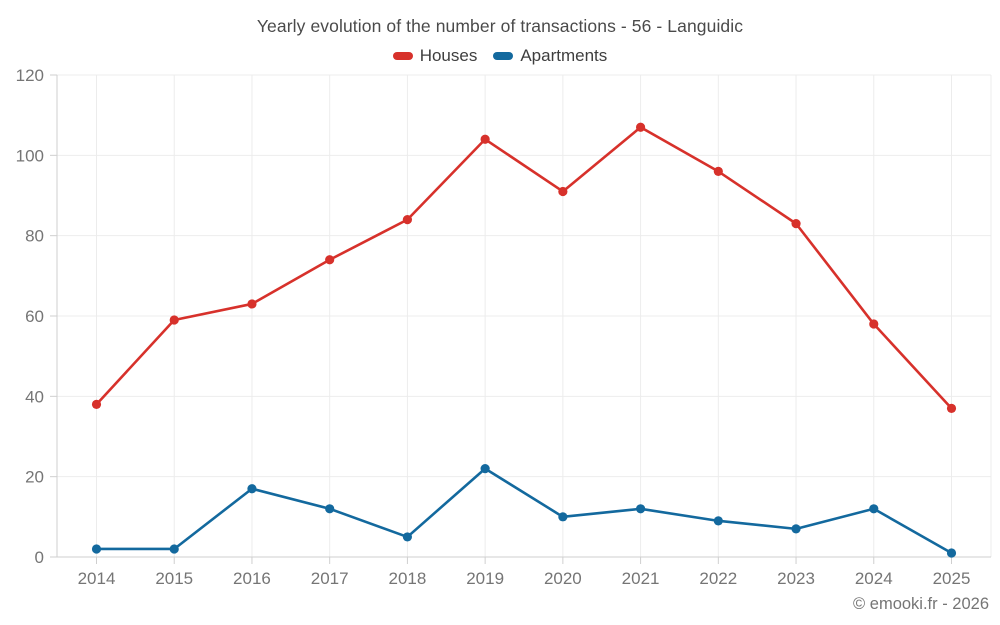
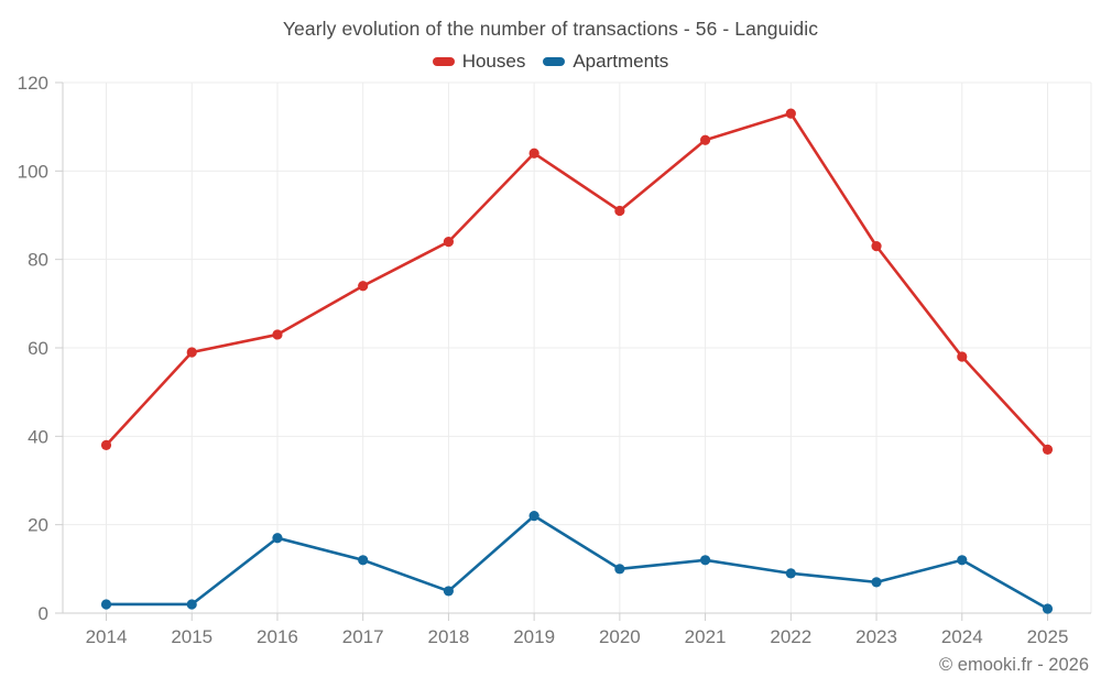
Houses/2022: 96 -> 113
